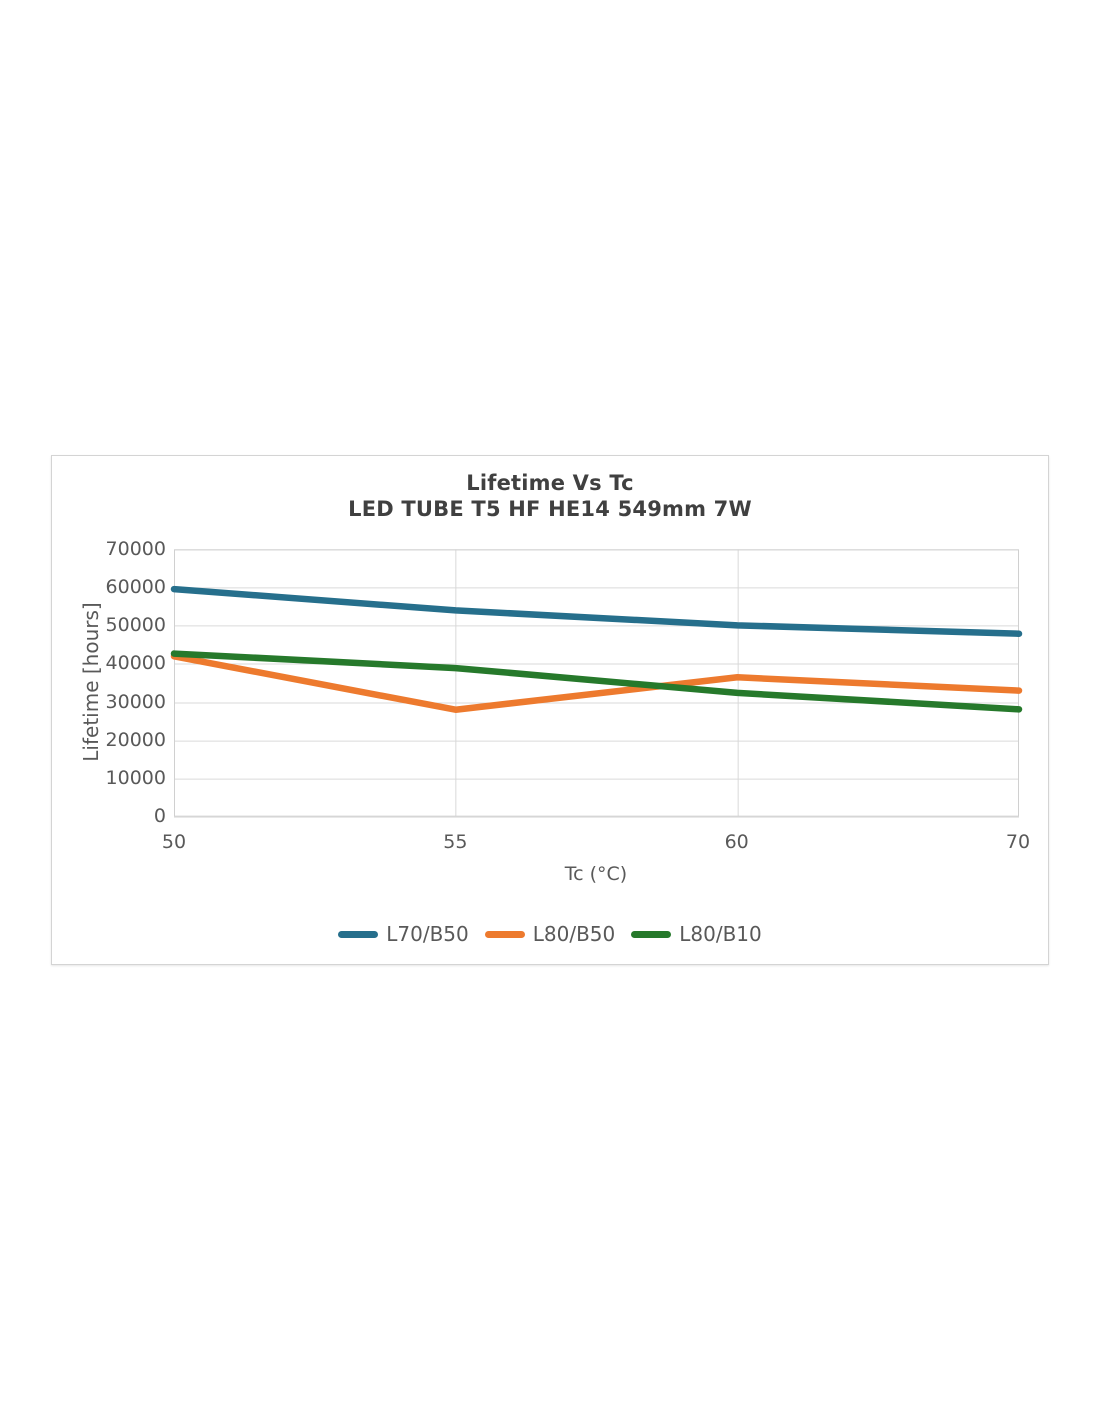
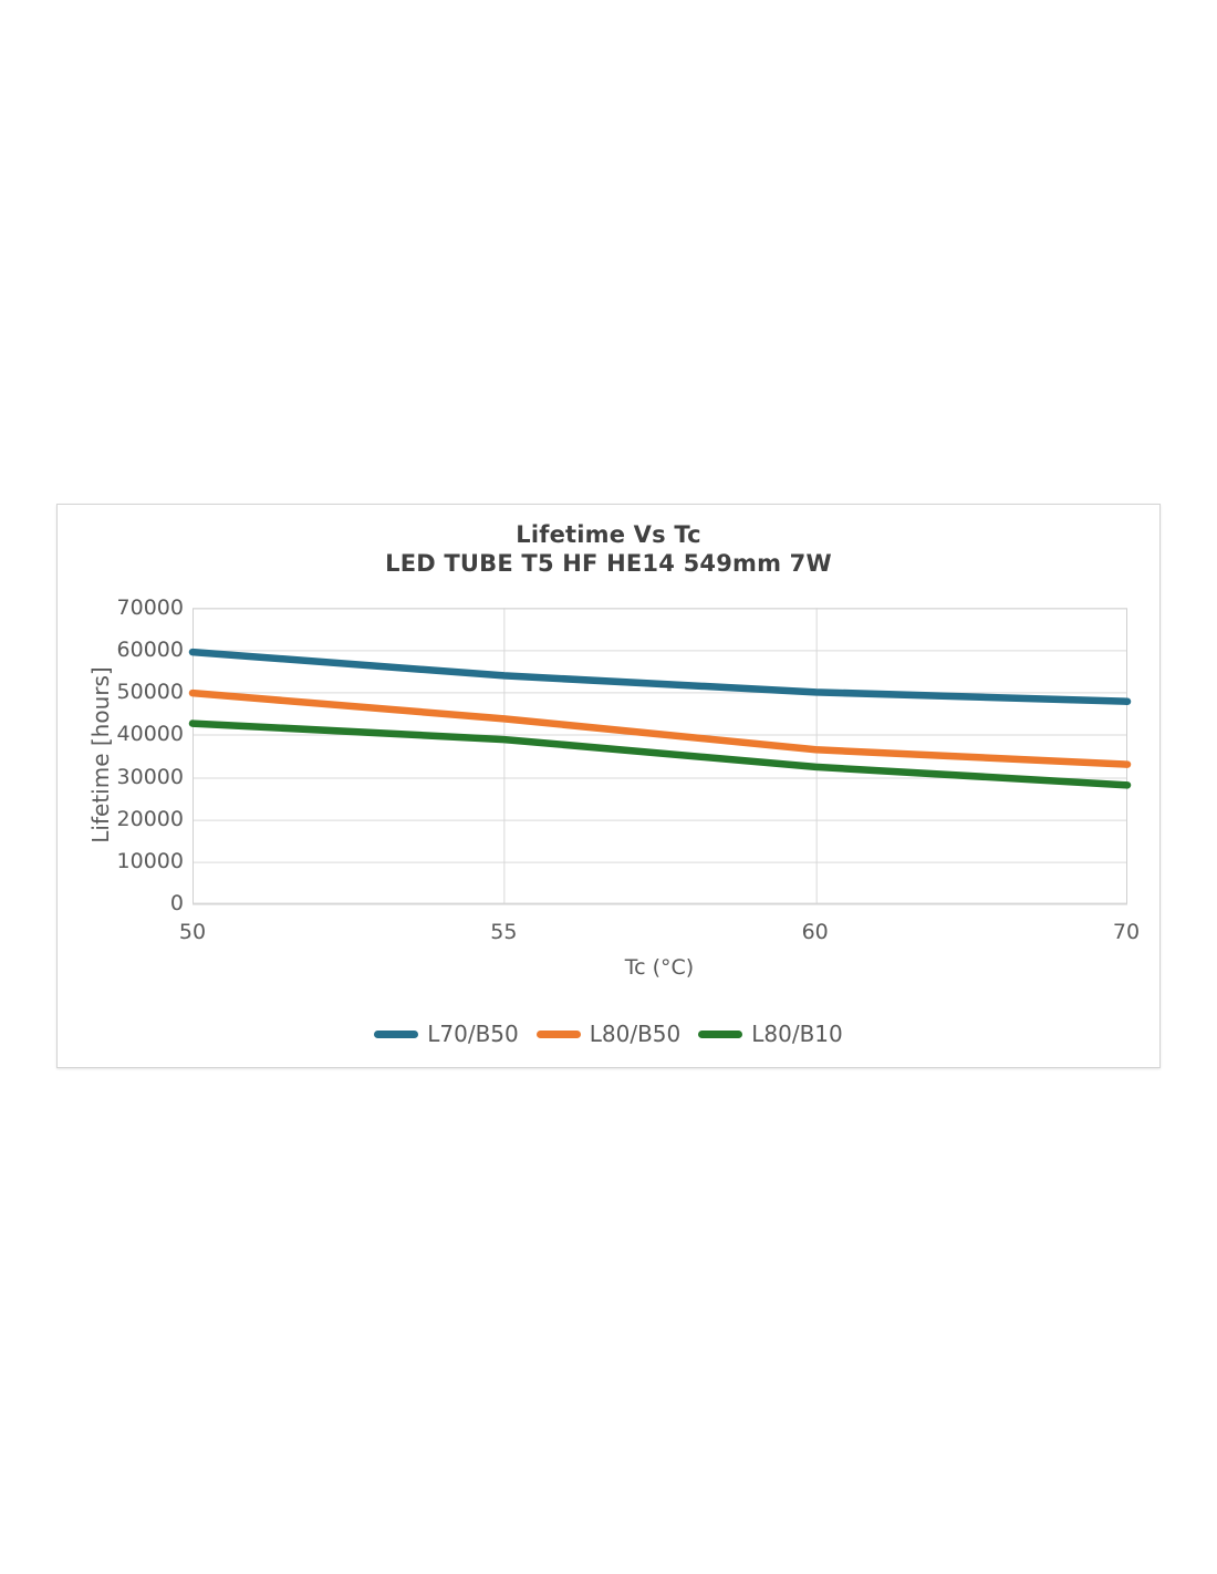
L80/B50/50: 42000 -> 50000
L80/B50/55: 28000 -> 44000
